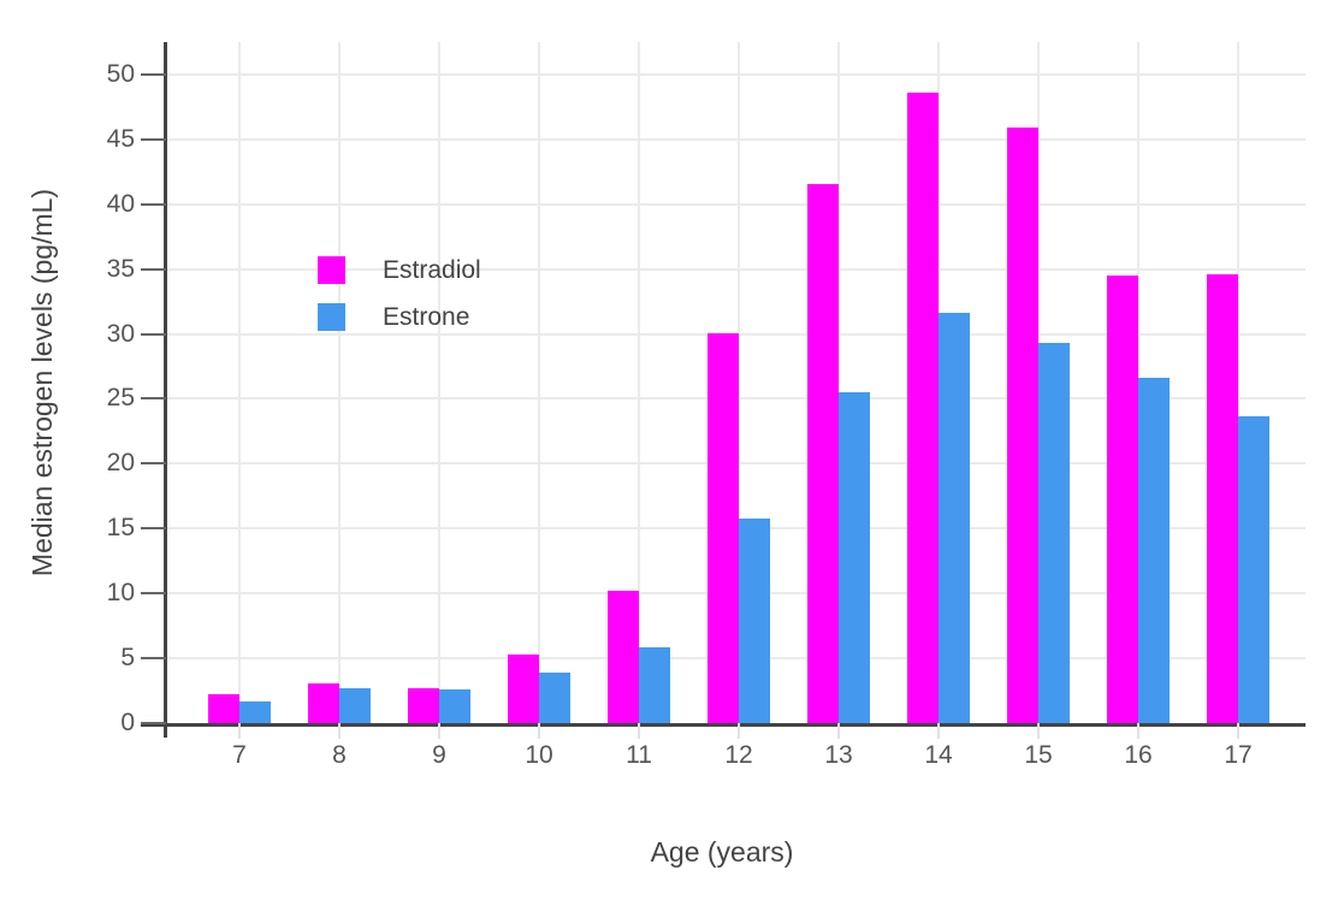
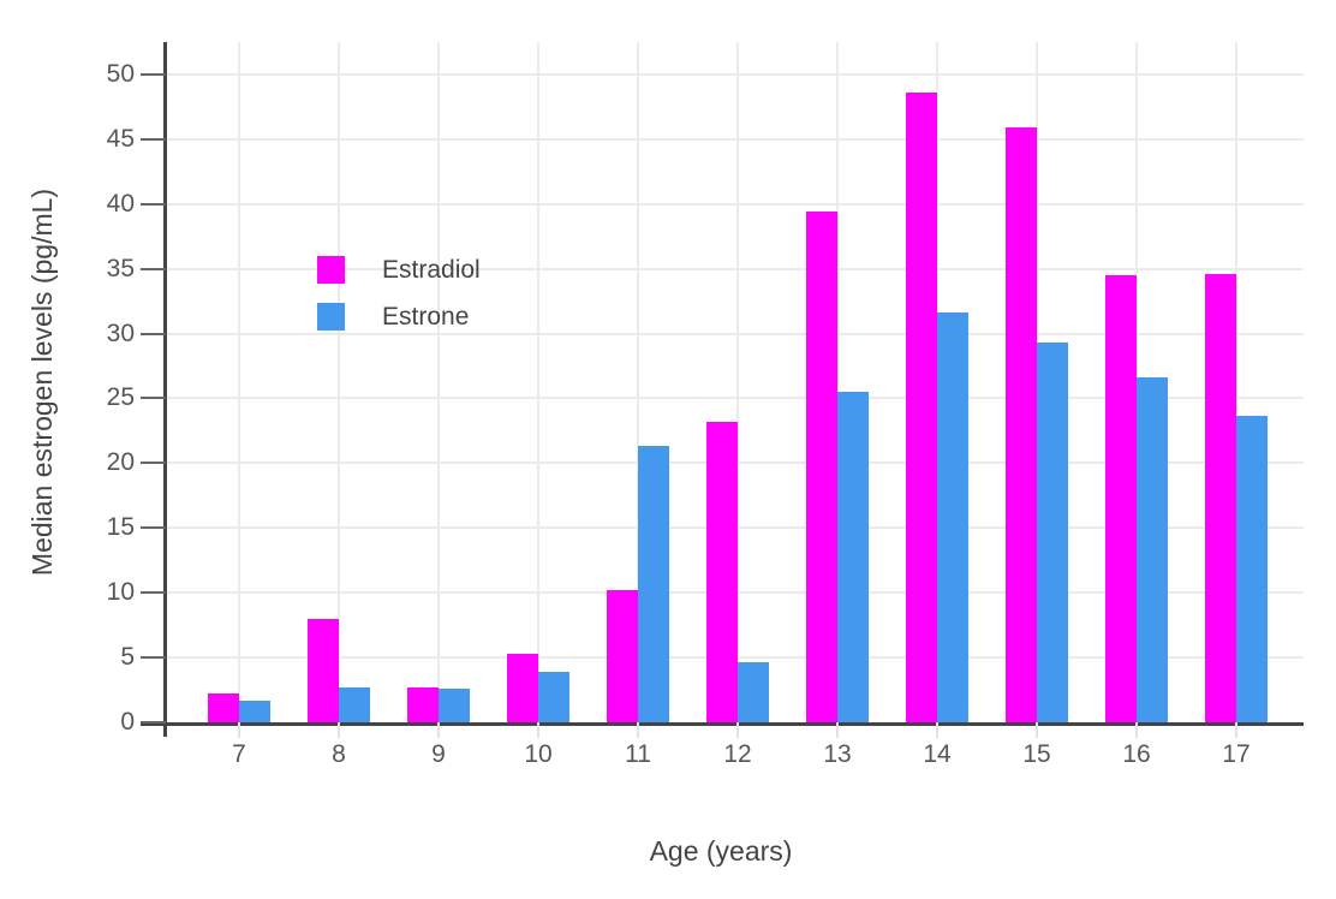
Estradiol/8: 3.1 -> 8.0
Estrone/11: 5.8 -> 21.3
Estradiol/12: 30.1 -> 23.2
Estrone/12: 15.8 -> 4.6
Estradiol/13: 41.6 -> 39.4
